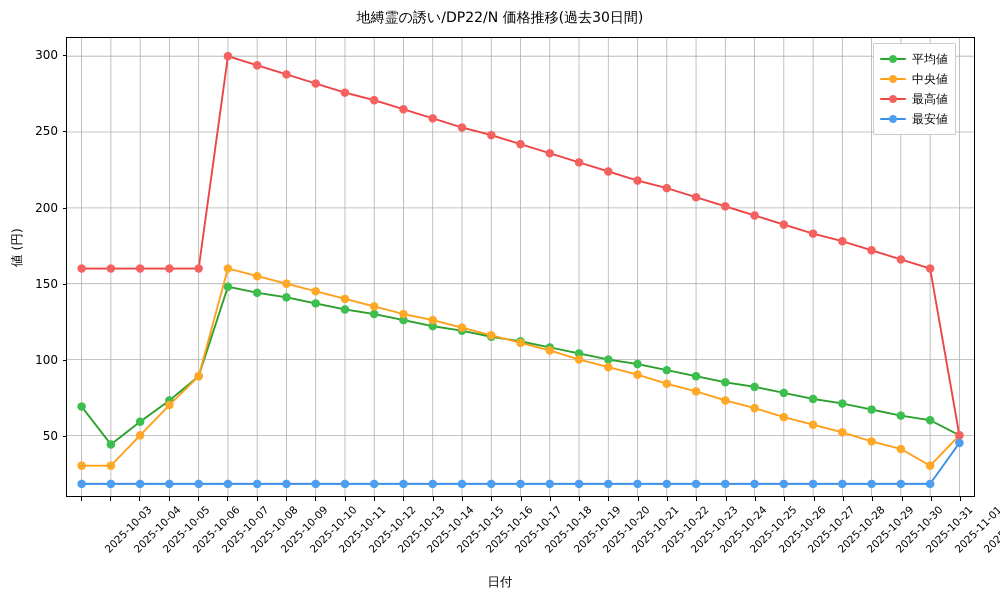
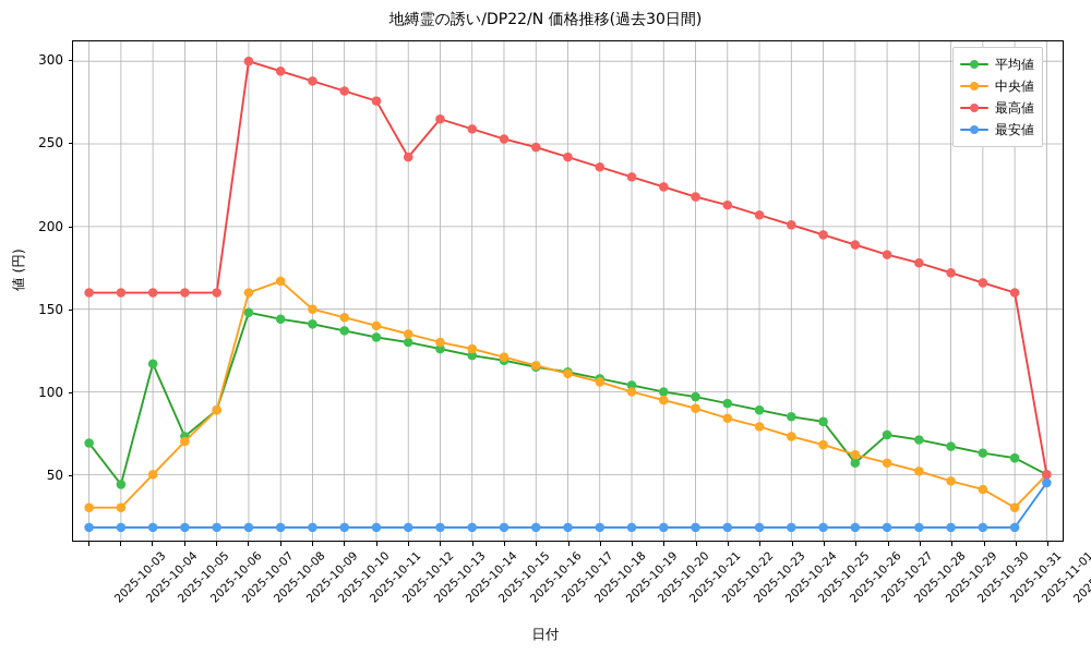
平均値/2025-10-05: 59 -> 117
中央値/2025-10-09: 155 -> 167
最高値/2025-10-13: 271 -> 242
平均値/2025-10-27: 78 -> 57
